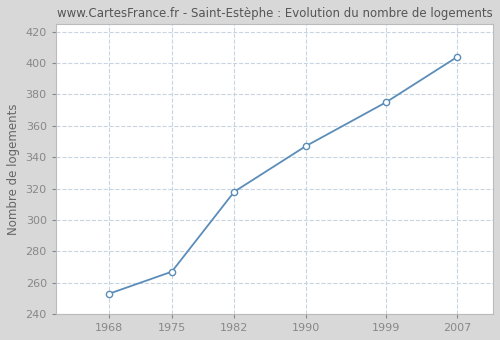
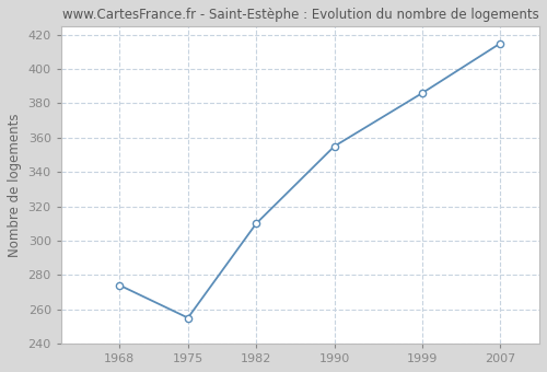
1968: 253 -> 274
1975: 267 -> 255
1982: 318 -> 310
1990: 347 -> 355
1999: 375 -> 386
2007: 404 -> 415
